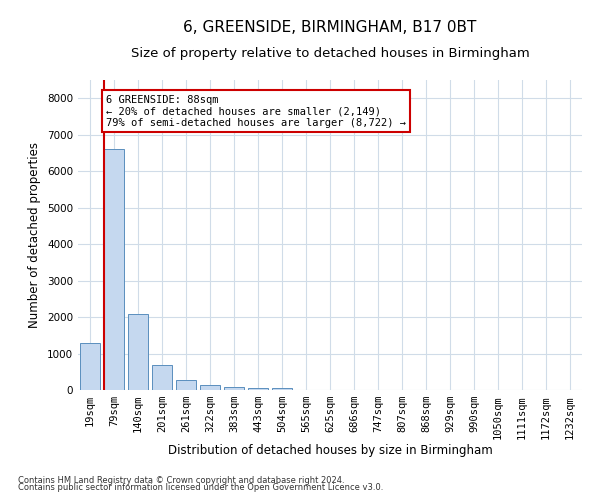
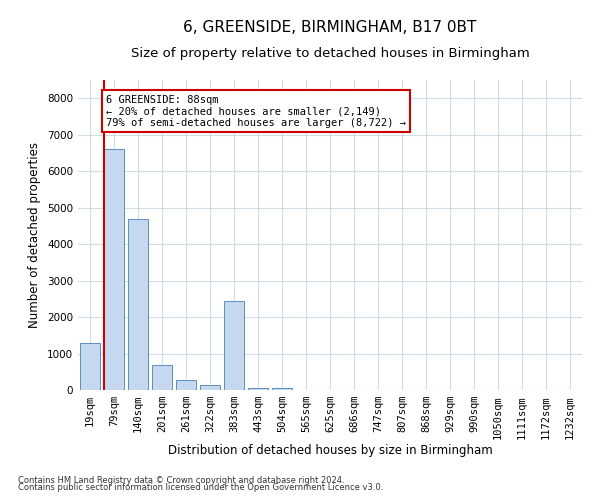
140sqm: 2080 -> 4700
383sqm: 90 -> 2450
